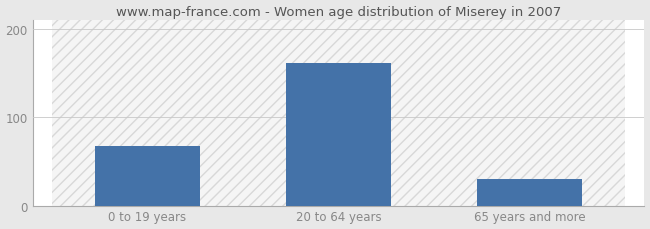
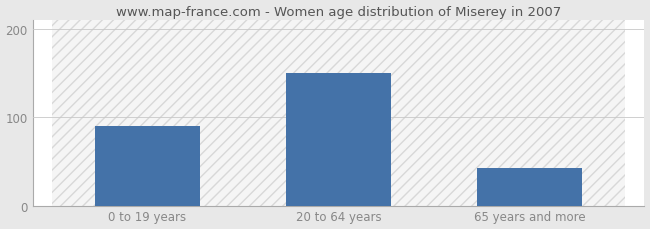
0 to 19 years: 68 -> 90
20 to 64 years: 162 -> 150
65 years and more: 30 -> 42
